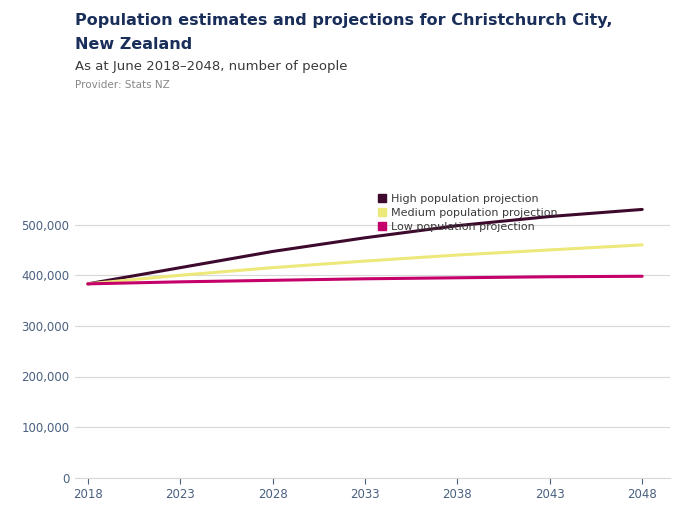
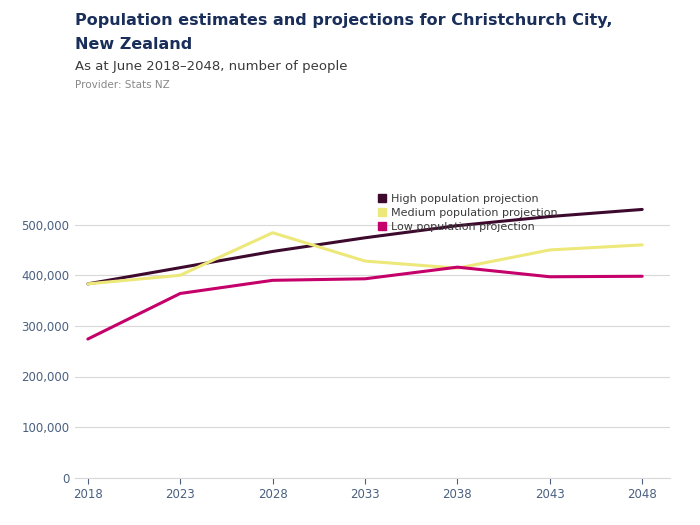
Low population projection/2018: 383,000 -> 274,000
Low population projection/2023: 387,000 -> 364,000
Medium population projection/2028: 415,000 -> 484,000
Medium population projection/2038: 440,000 -> 414,000
Low population projection/2038: 395,000 -> 416,000
